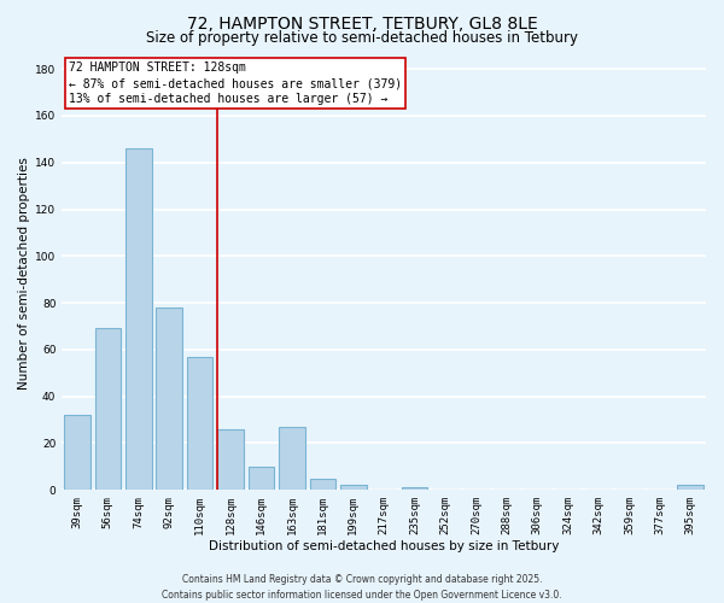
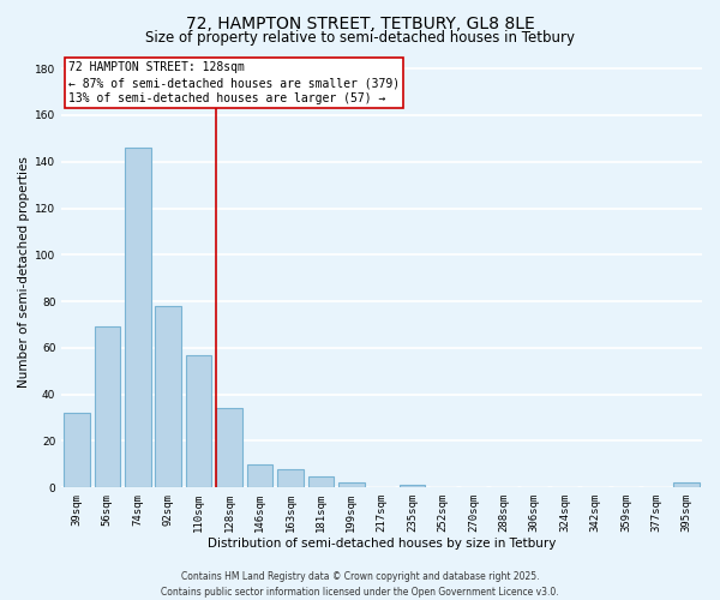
128sqm: 26 -> 34
163sqm: 27 -> 8
